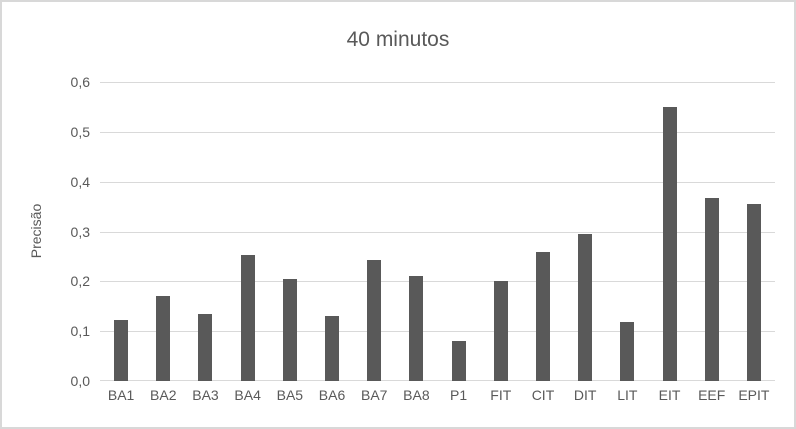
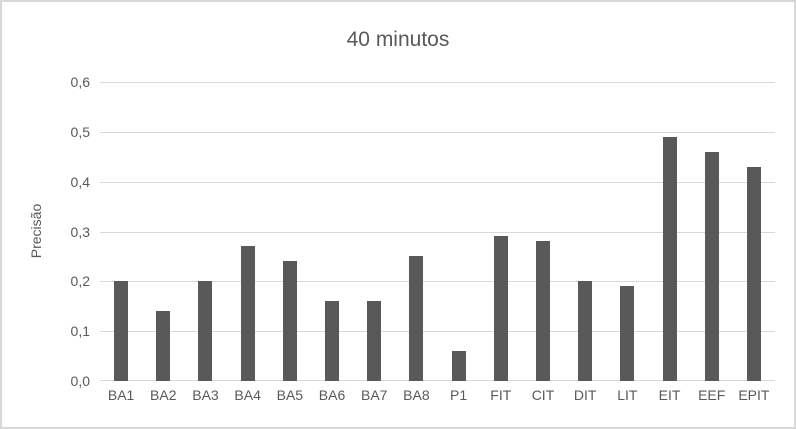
BA1: 0,12 -> 0,20
BA2: 0,17 -> 0,14
BA3: 0,14 -> 0,20
BA4: 0,25 -> 0,27
BA5: 0,20 -> 0,24
BA6: 0,13 -> 0,16
BA7: 0,24 -> 0,16
BA8: 0,21 -> 0,25
P1: 0,08 -> 0,06
FIT: 0,20 -> 0,29
CIT: 0,26 -> 0,28
DIT: 0,30 -> 0,20
LIT: 0,12 -> 0,19
EIT: 0,55 -> 0,49
EEF: 0,37 -> 0,46
EPIT: 0,35 -> 0,43
